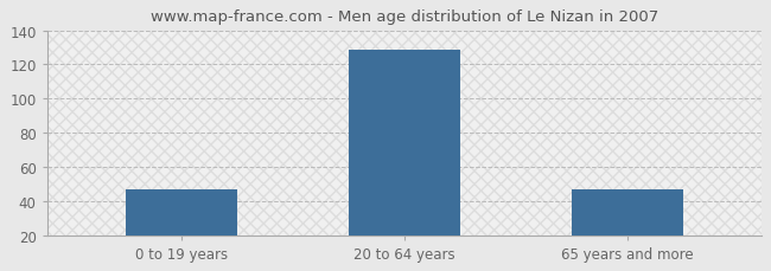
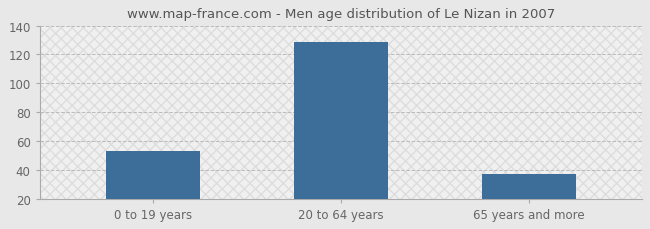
0 to 19 years: 47 -> 53
65 years and more: 47 -> 37
